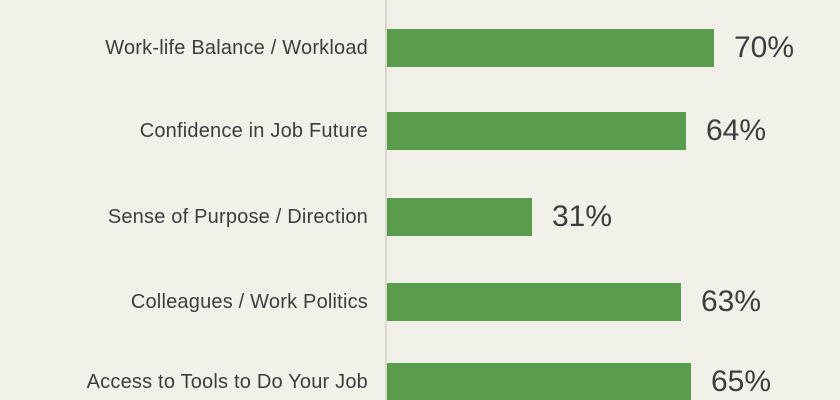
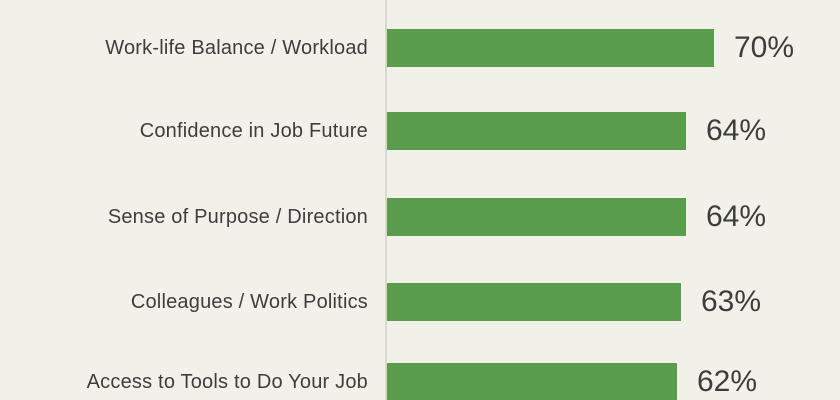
Sense of Purpose / Direction: 31% -> 64%
Access to Tools to Do Your Job: 65% -> 62%
